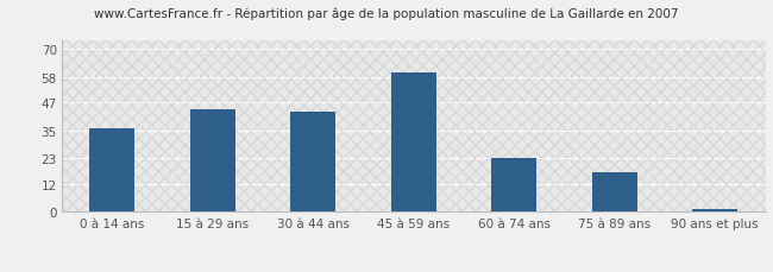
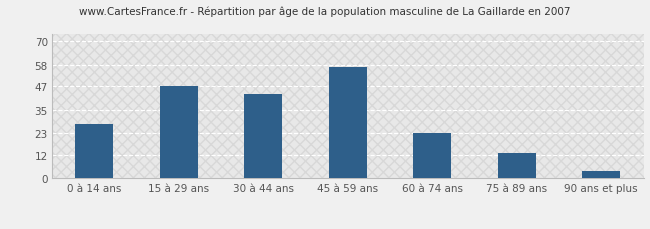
0 à 14 ans: 36 -> 28
15 à 29 ans: 44 -> 47
45 à 59 ans: 60 -> 57
75 à 89 ans: 17 -> 13
90 ans et plus: 1 -> 4
